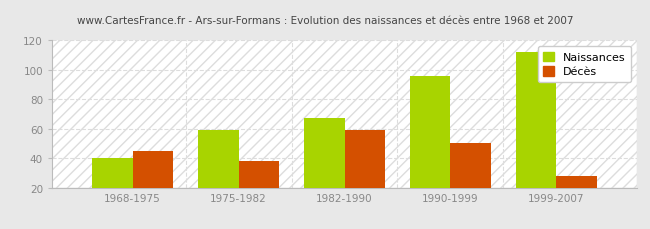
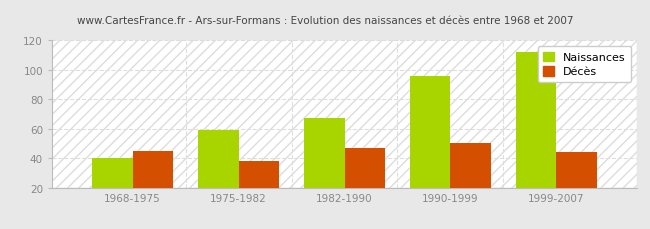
Décès/1982-1990: 59 -> 47
Décès/1999-2007: 28 -> 44
